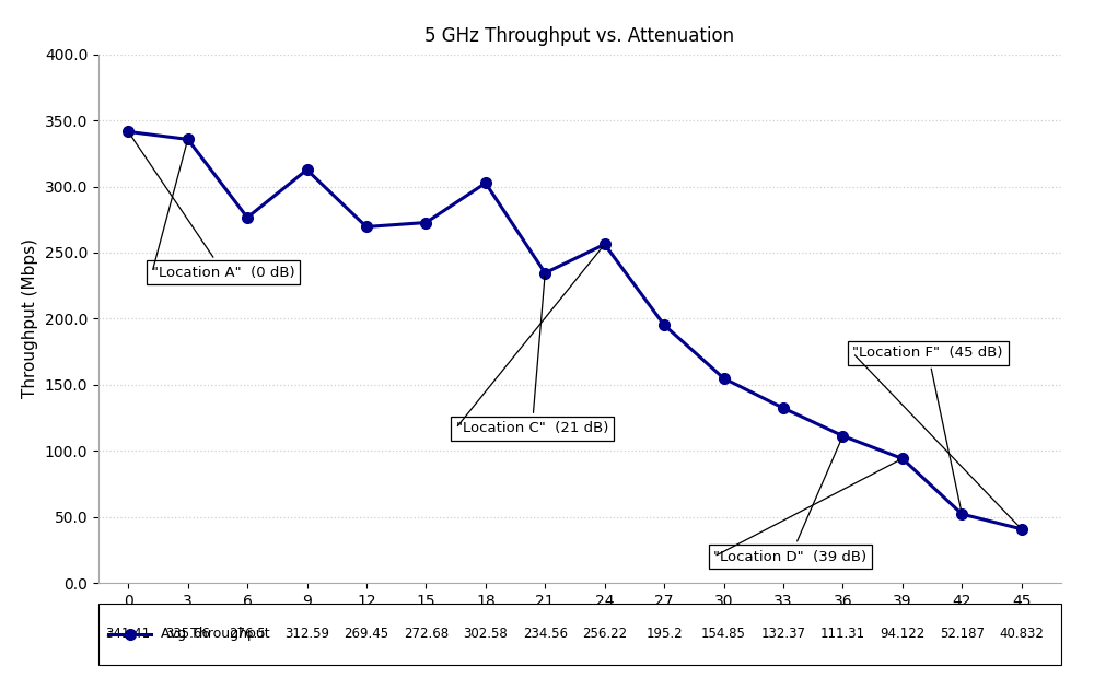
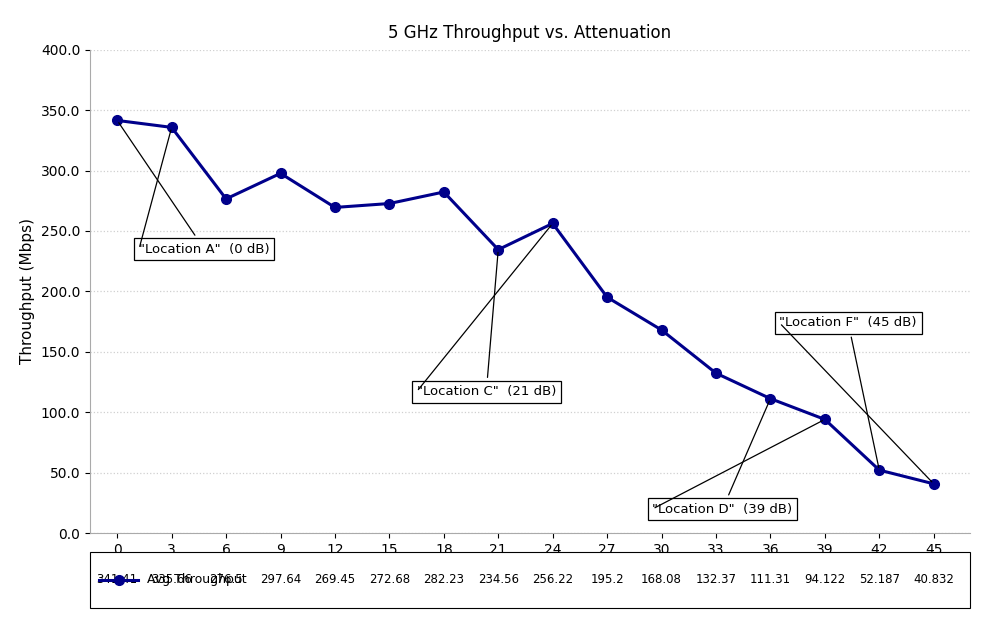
9: 312.59 -> 297.64
18: 302.58 -> 282.23
30: 154.85 -> 168.08
